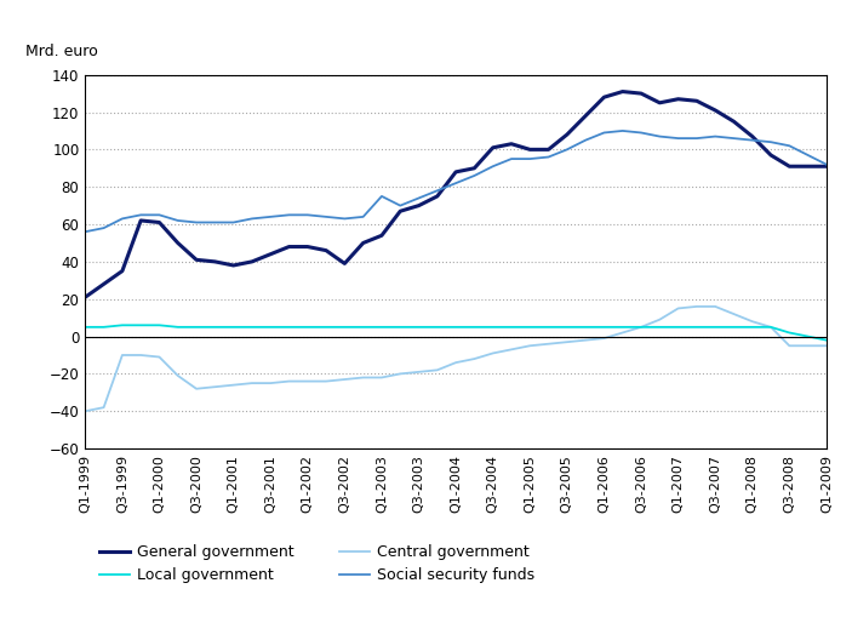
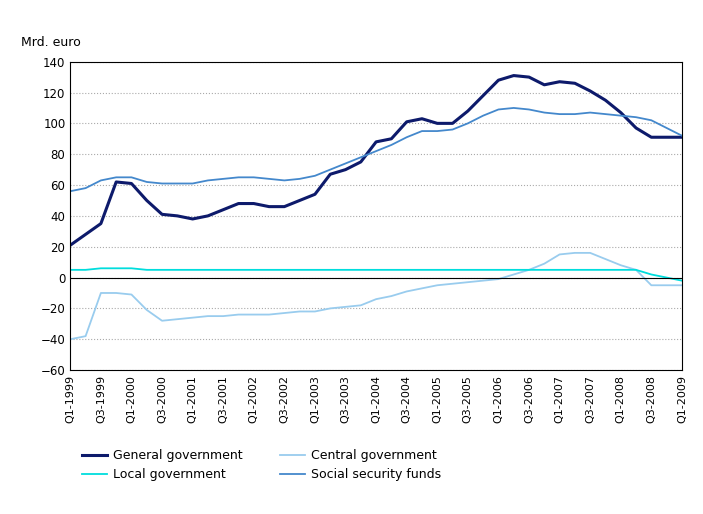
General government/Q3-2002: 39 -> 46
Social security funds/Q1-2003: 75 -> 66
